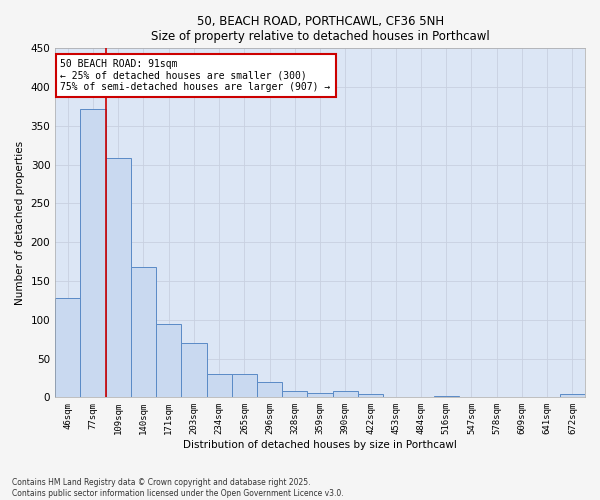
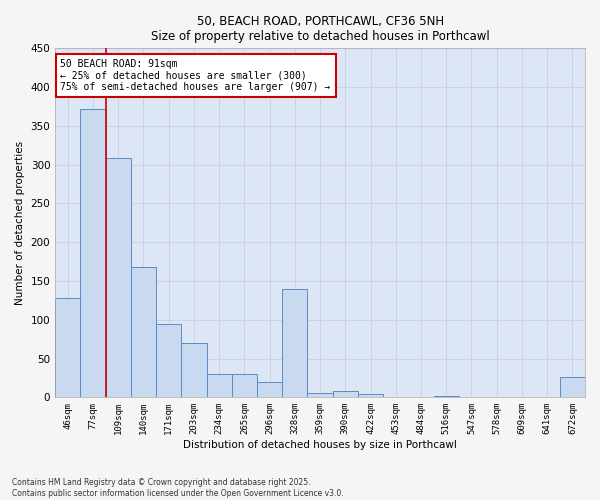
328sqm: 8 -> 140
672sqm: 4 -> 26
